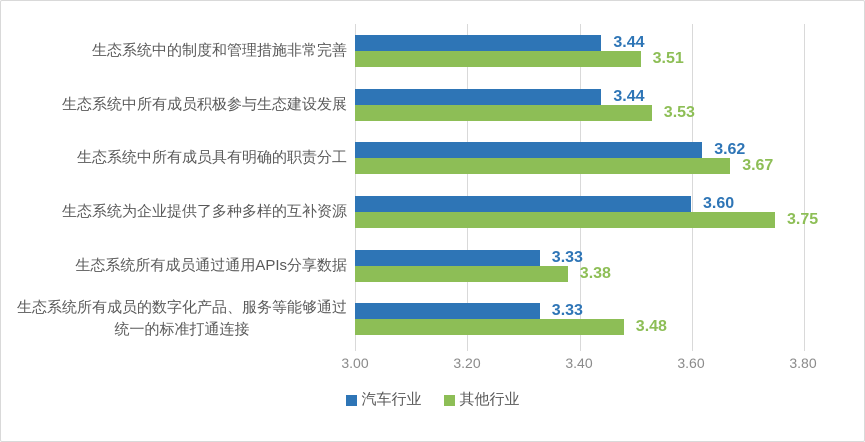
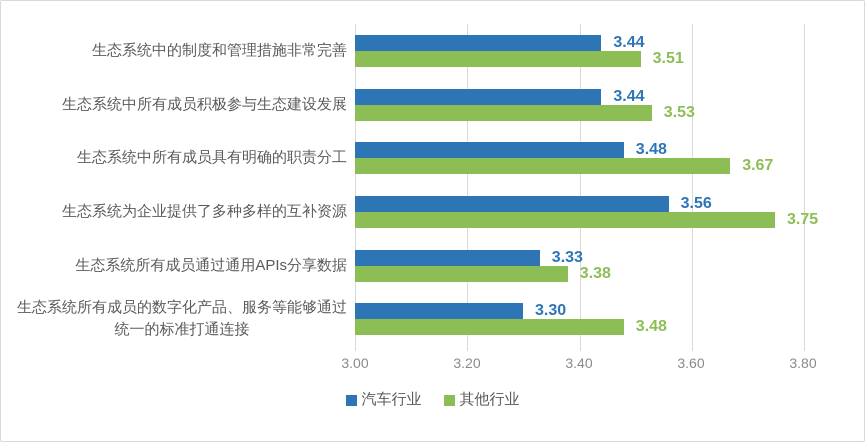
汽车行业/生态系统中所有成员具有明确的职责分工: 3.62 -> 3.48
汽车行业/生态系统为企业提供了多种多样的互补资源: 3.60 -> 3.56
汽车行业/生态系统所有成员的数字化产品、服务等能够通过 统一的标准打通连接: 3.33 -> 3.30
